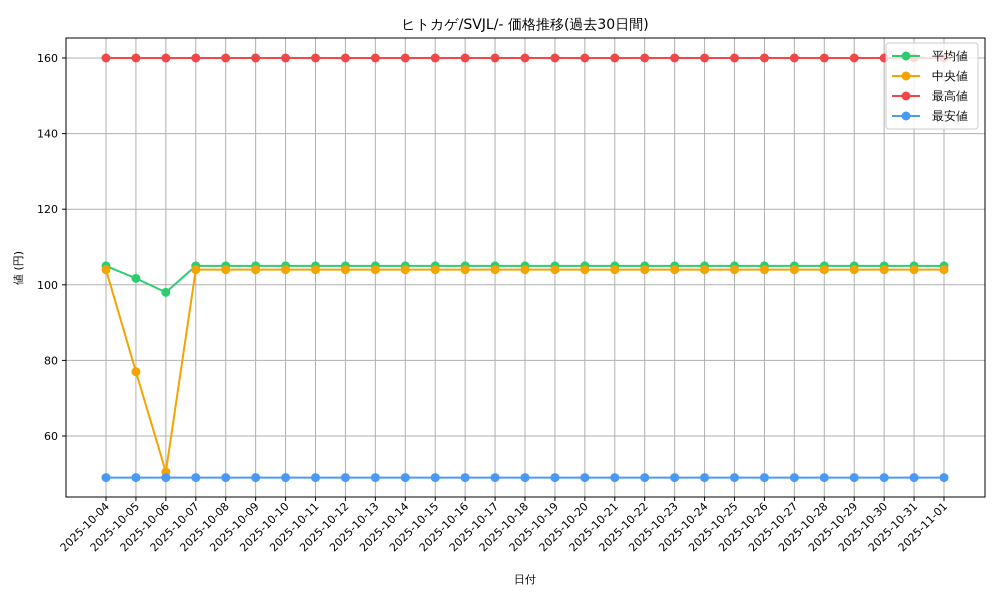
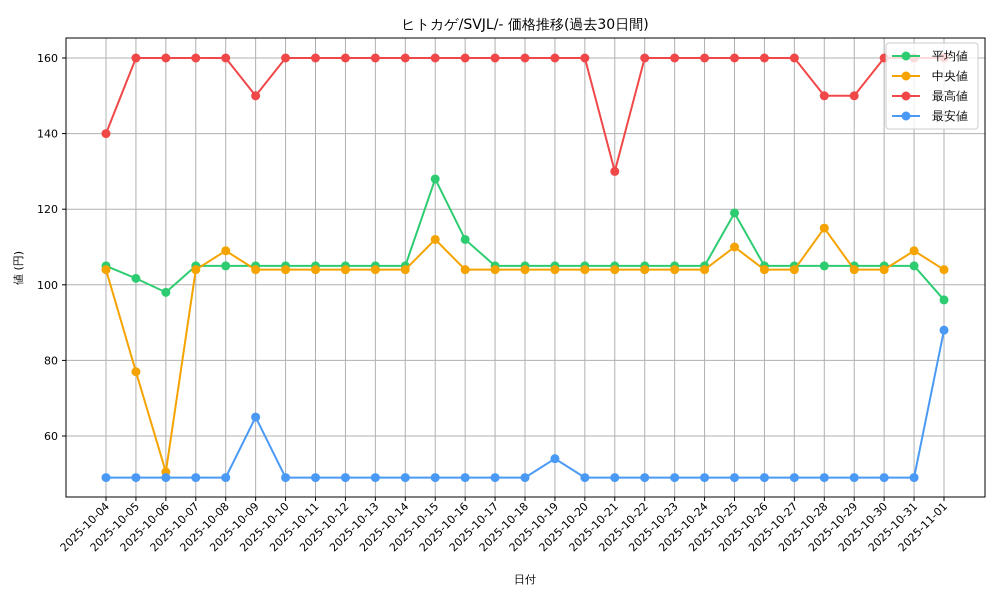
最高値/2025-10-04: 160 -> 140
中央値/2025-10-08: 104 -> 109
最高値/2025-10-09: 160 -> 150
最安値/2025-10-09: 49 -> 65
平均値/2025-10-15: 105 -> 128
中央値/2025-10-15: 104 -> 112
平均値/2025-10-16: 105 -> 112
最安値/2025-10-19: 49 -> 54
最高値/2025-10-21: 160 -> 130
平均値/2025-10-25: 105 -> 119
中央値/2025-10-25: 104 -> 110
中央値/2025-10-28: 104 -> 115
最高値/2025-10-28: 160 -> 150
最高値/2025-10-29: 160 -> 150
中央値/2025-10-31: 104 -> 109
平均値/2025-11-01: 105 -> 96
最安値/2025-11-01: 49 -> 88
